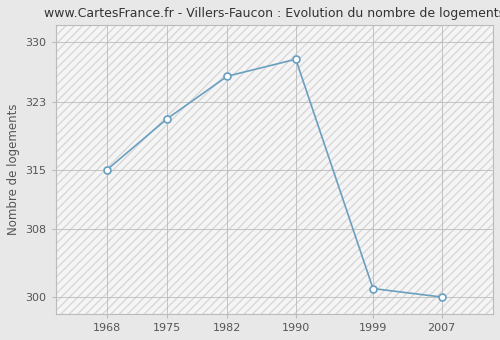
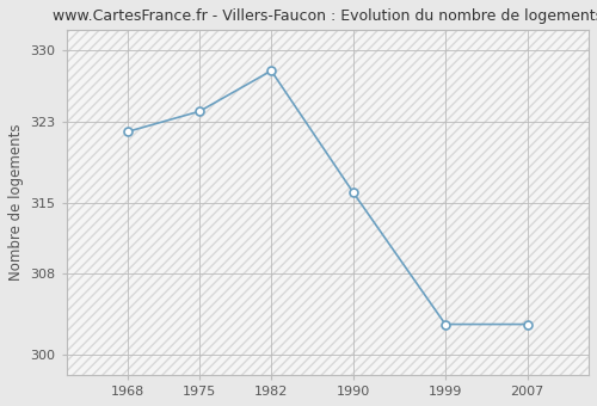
1968: 315 -> 322
1975: 321 -> 324
1982: 326 -> 328
1990: 328 -> 316
1999: 301 -> 303
2007: 300 -> 303
